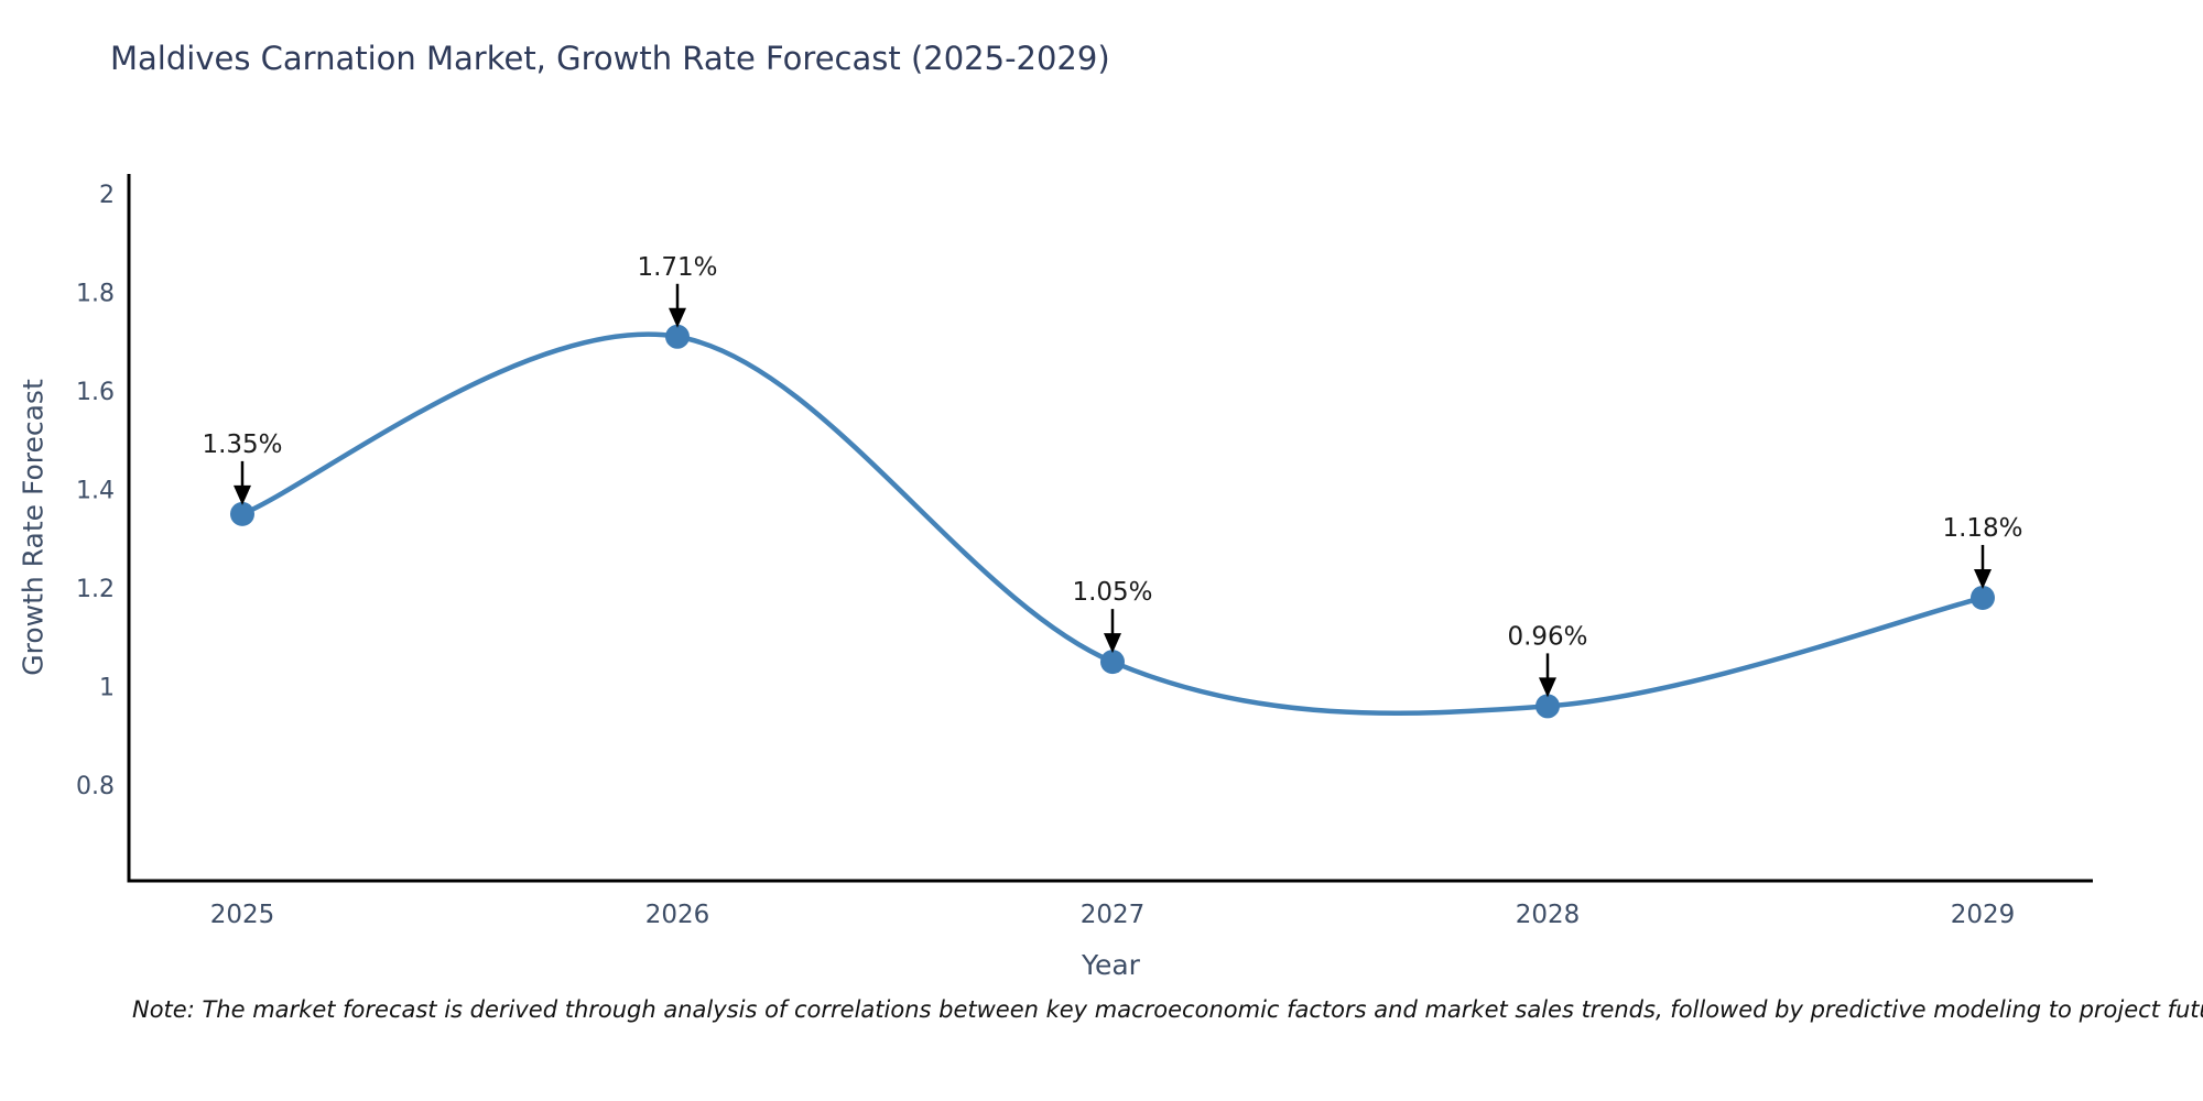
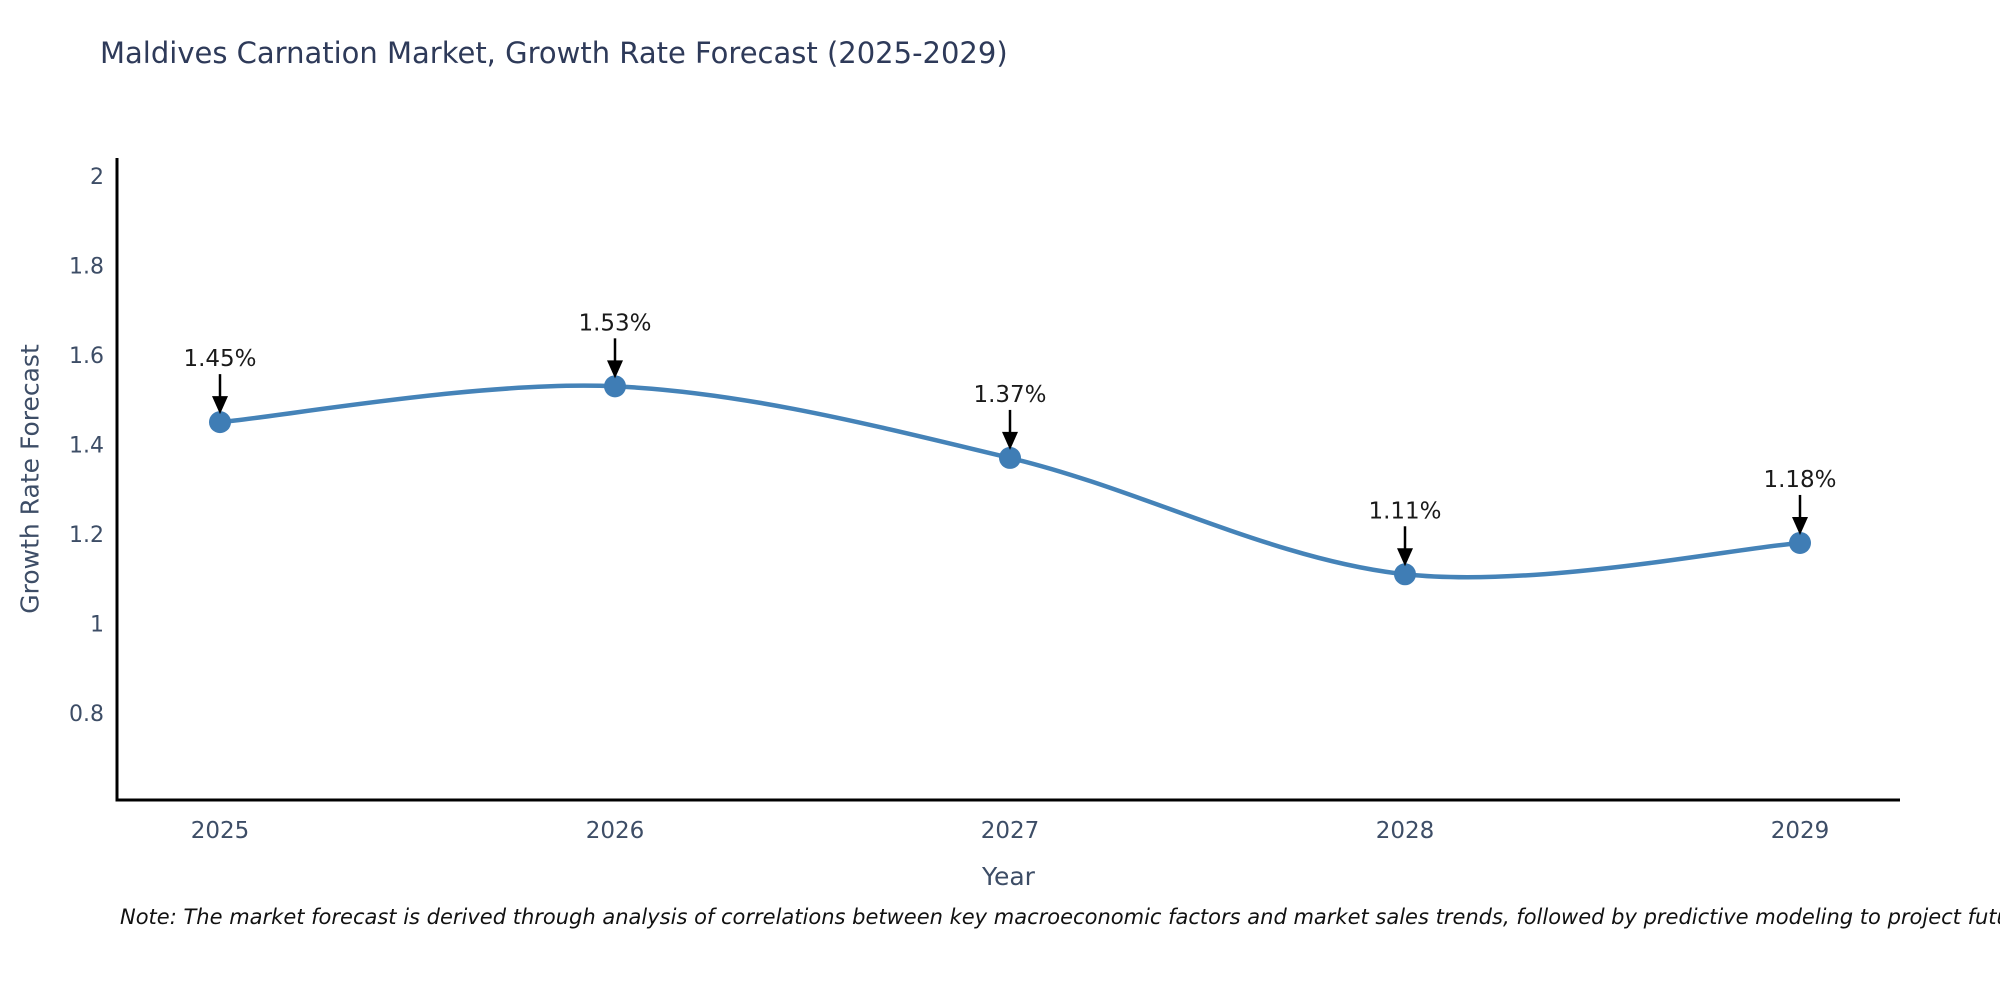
2025: 1.35% -> 1.45%
2026: 1.71% -> 1.53%
2027: 1.05% -> 1.37%
2028: 0.96% -> 1.11%
